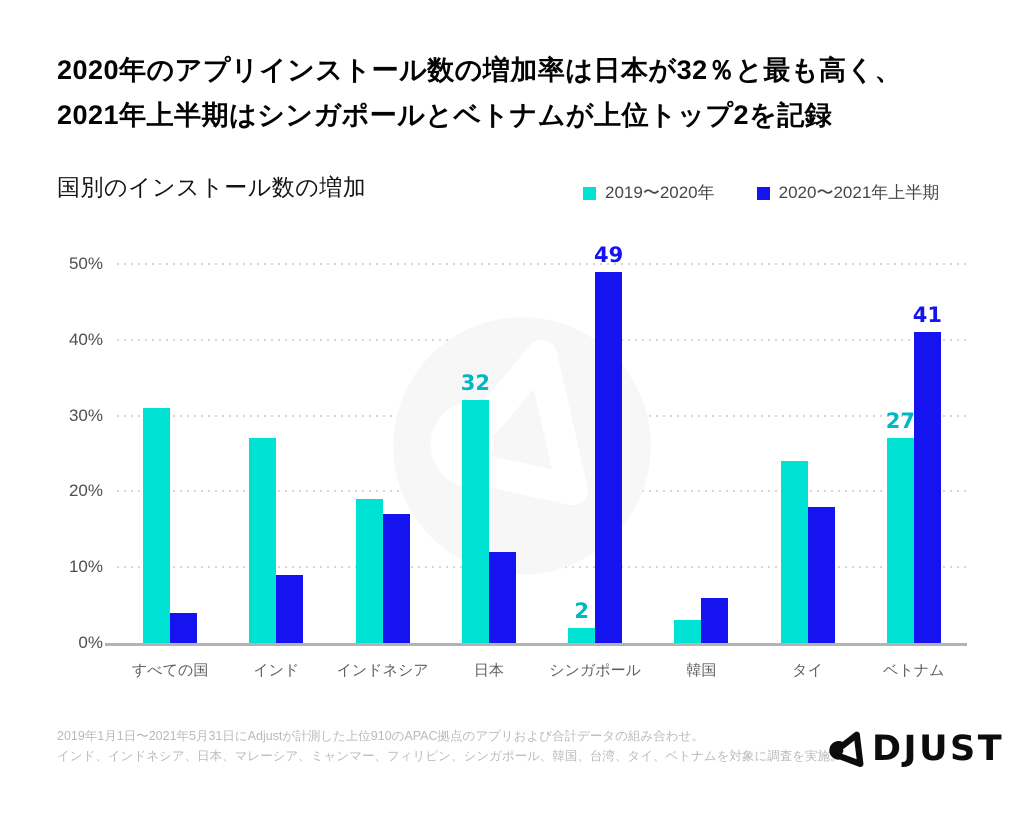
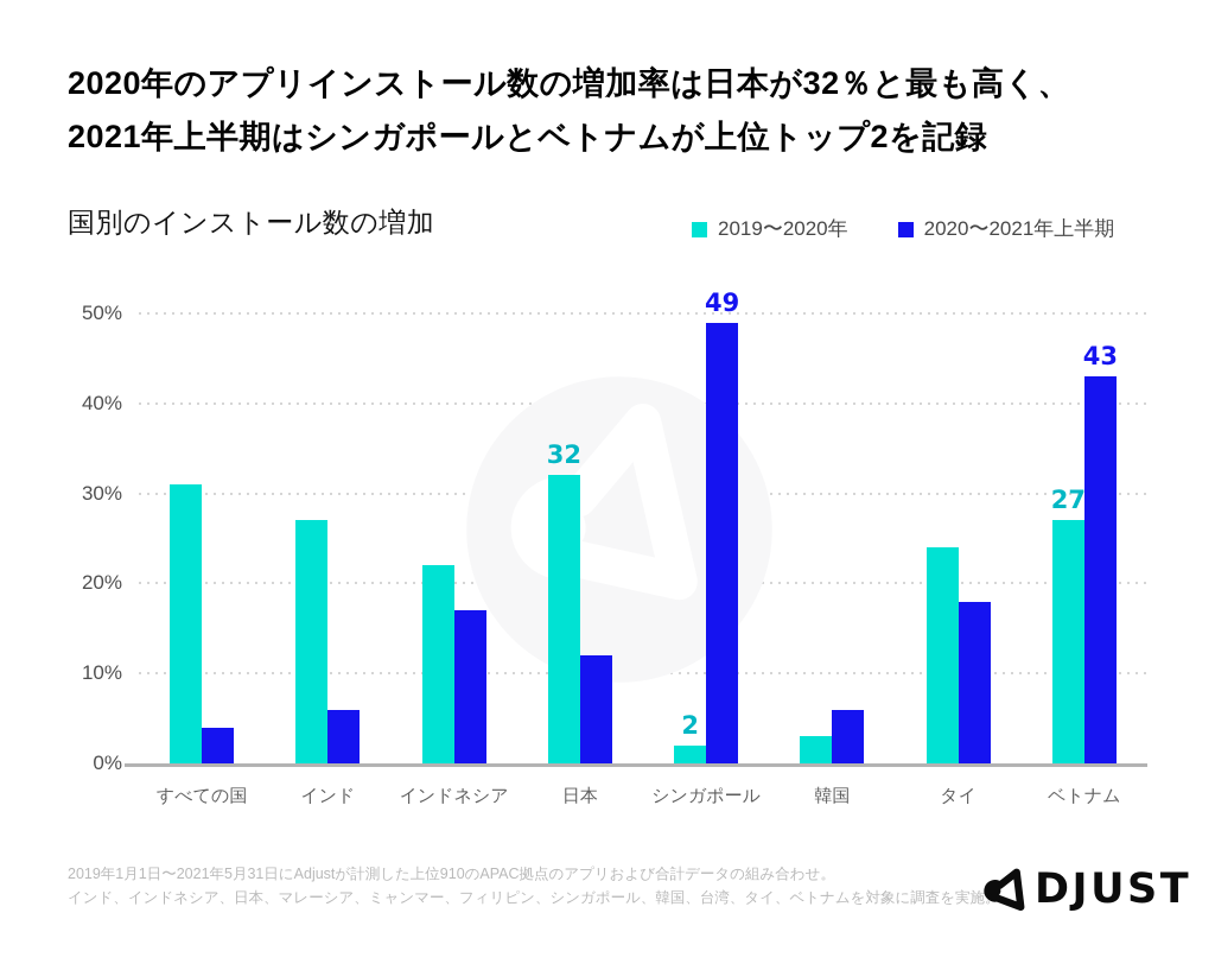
2020〜2021年上半期/インド: 9% -> 6%
2019〜2020年/インドネシア: 19% -> 22%
2020〜2021年上半期/ベトナム: 41 -> 43
